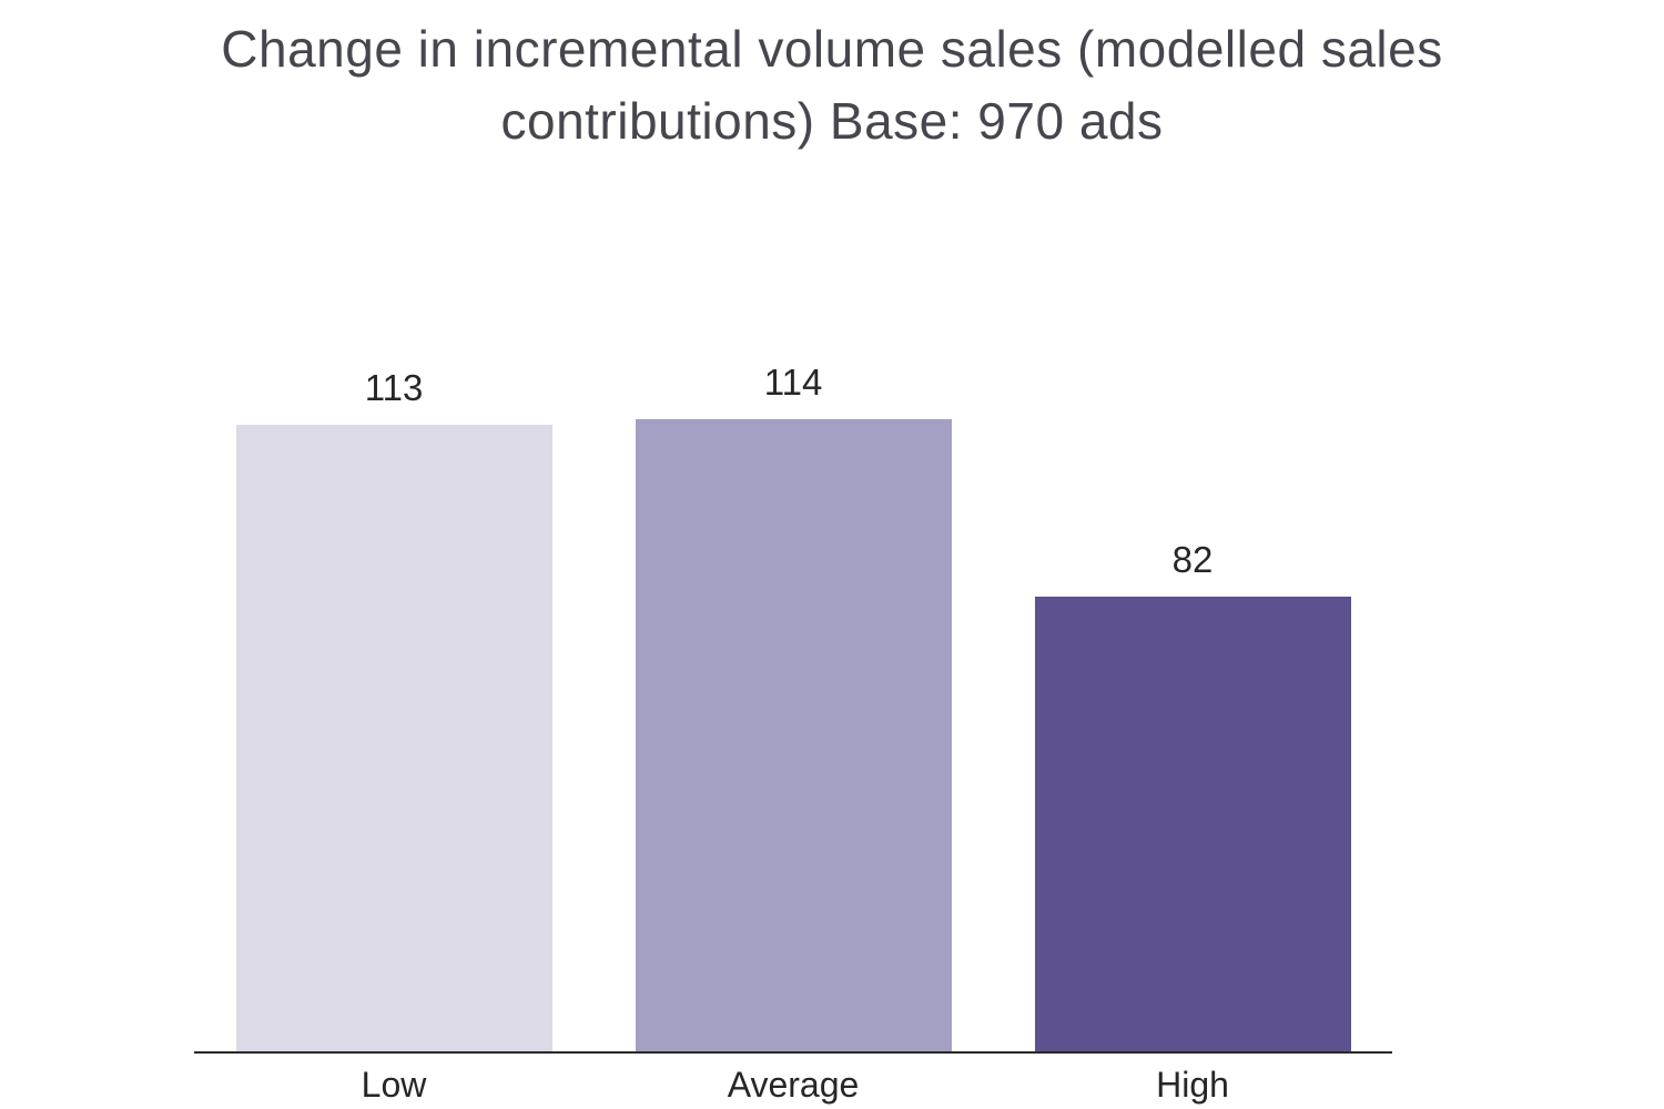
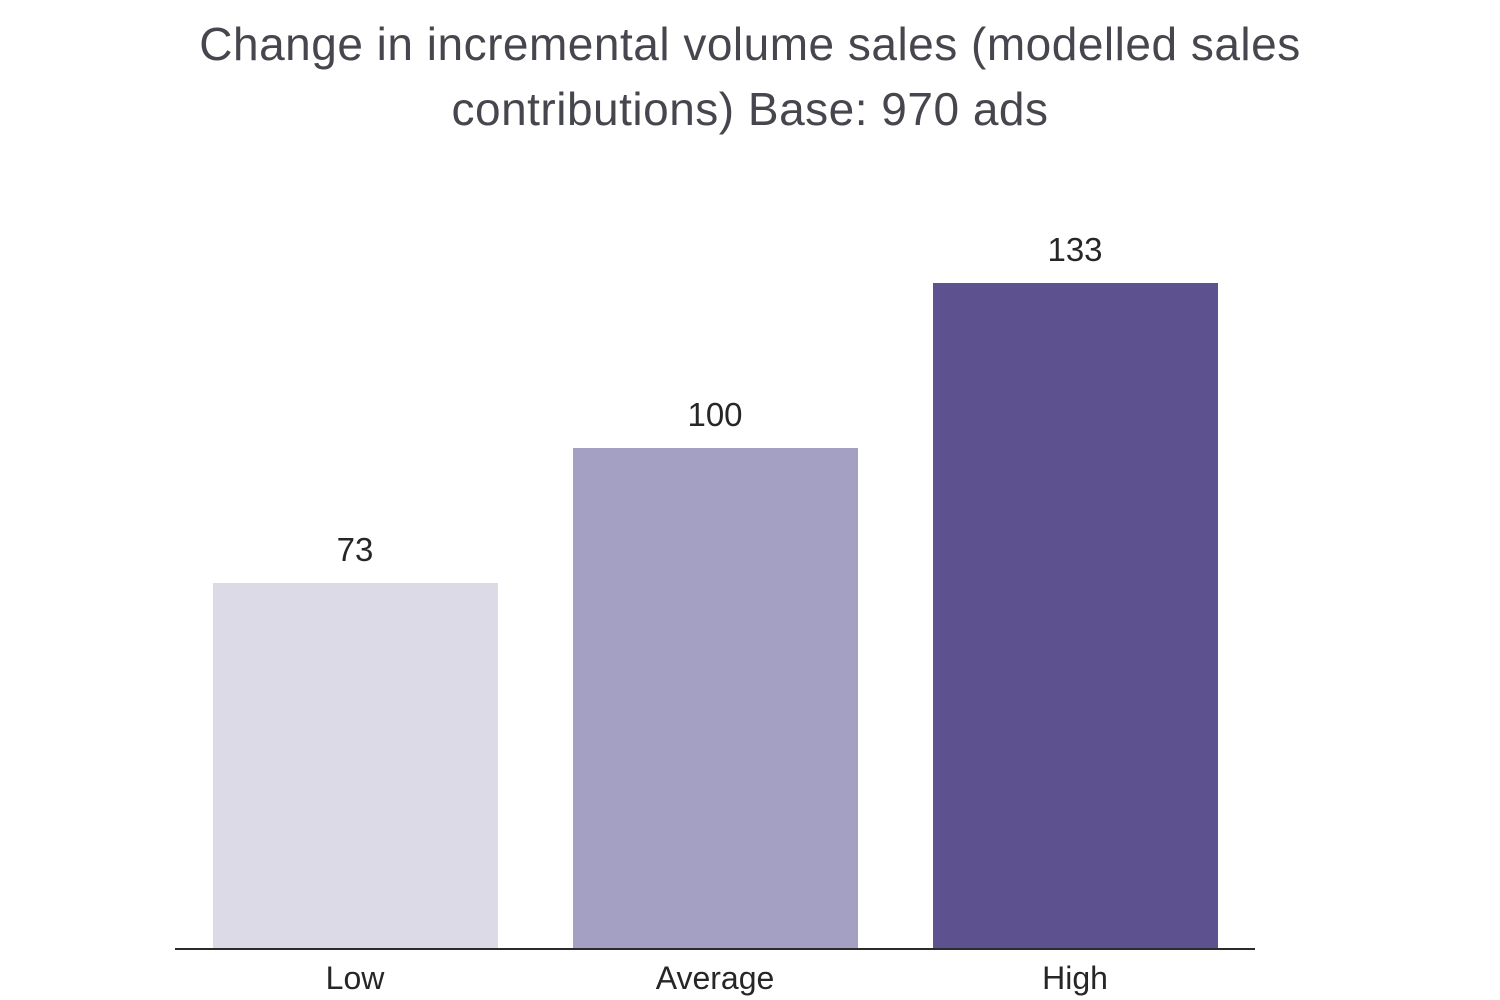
Low: 113 -> 73
Average: 114 -> 100
High: 82 -> 133
